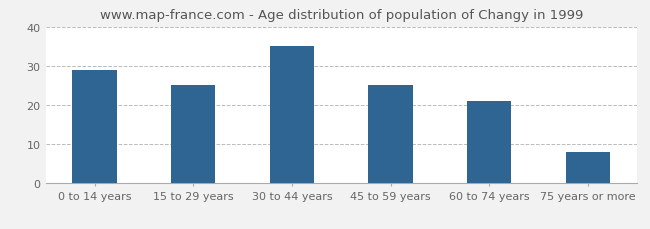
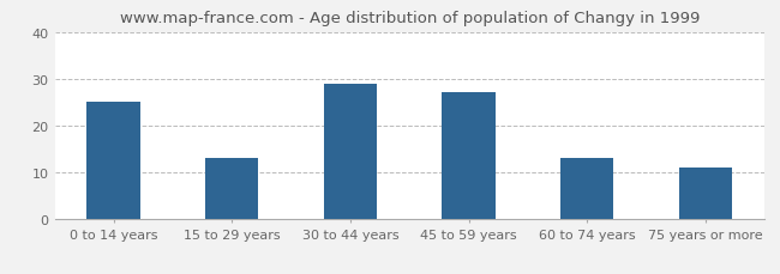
0 to 14 years: 29 -> 25
15 to 29 years: 25 -> 13
30 to 44 years: 35 -> 29
45 to 59 years: 25 -> 27
60 to 74 years: 21 -> 13
75 years or more: 8 -> 11
